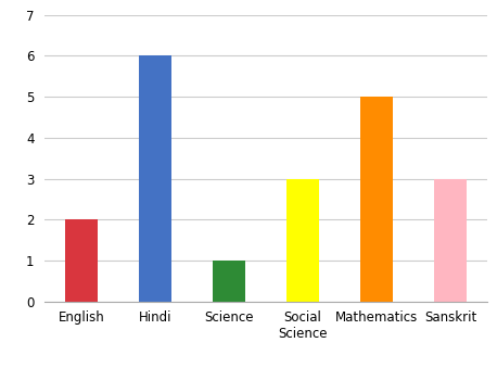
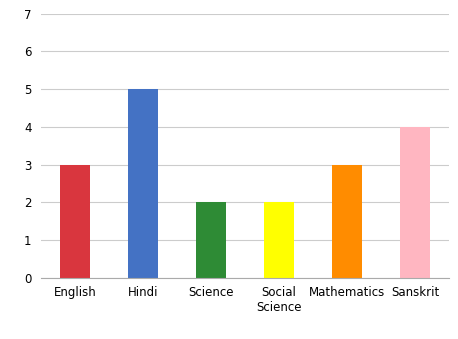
English: 2 -> 3
Hindi: 6 -> 5
Science: 1 -> 2
Social Science: 3 -> 2
Mathematics: 5 -> 3
Sanskrit: 3 -> 4
